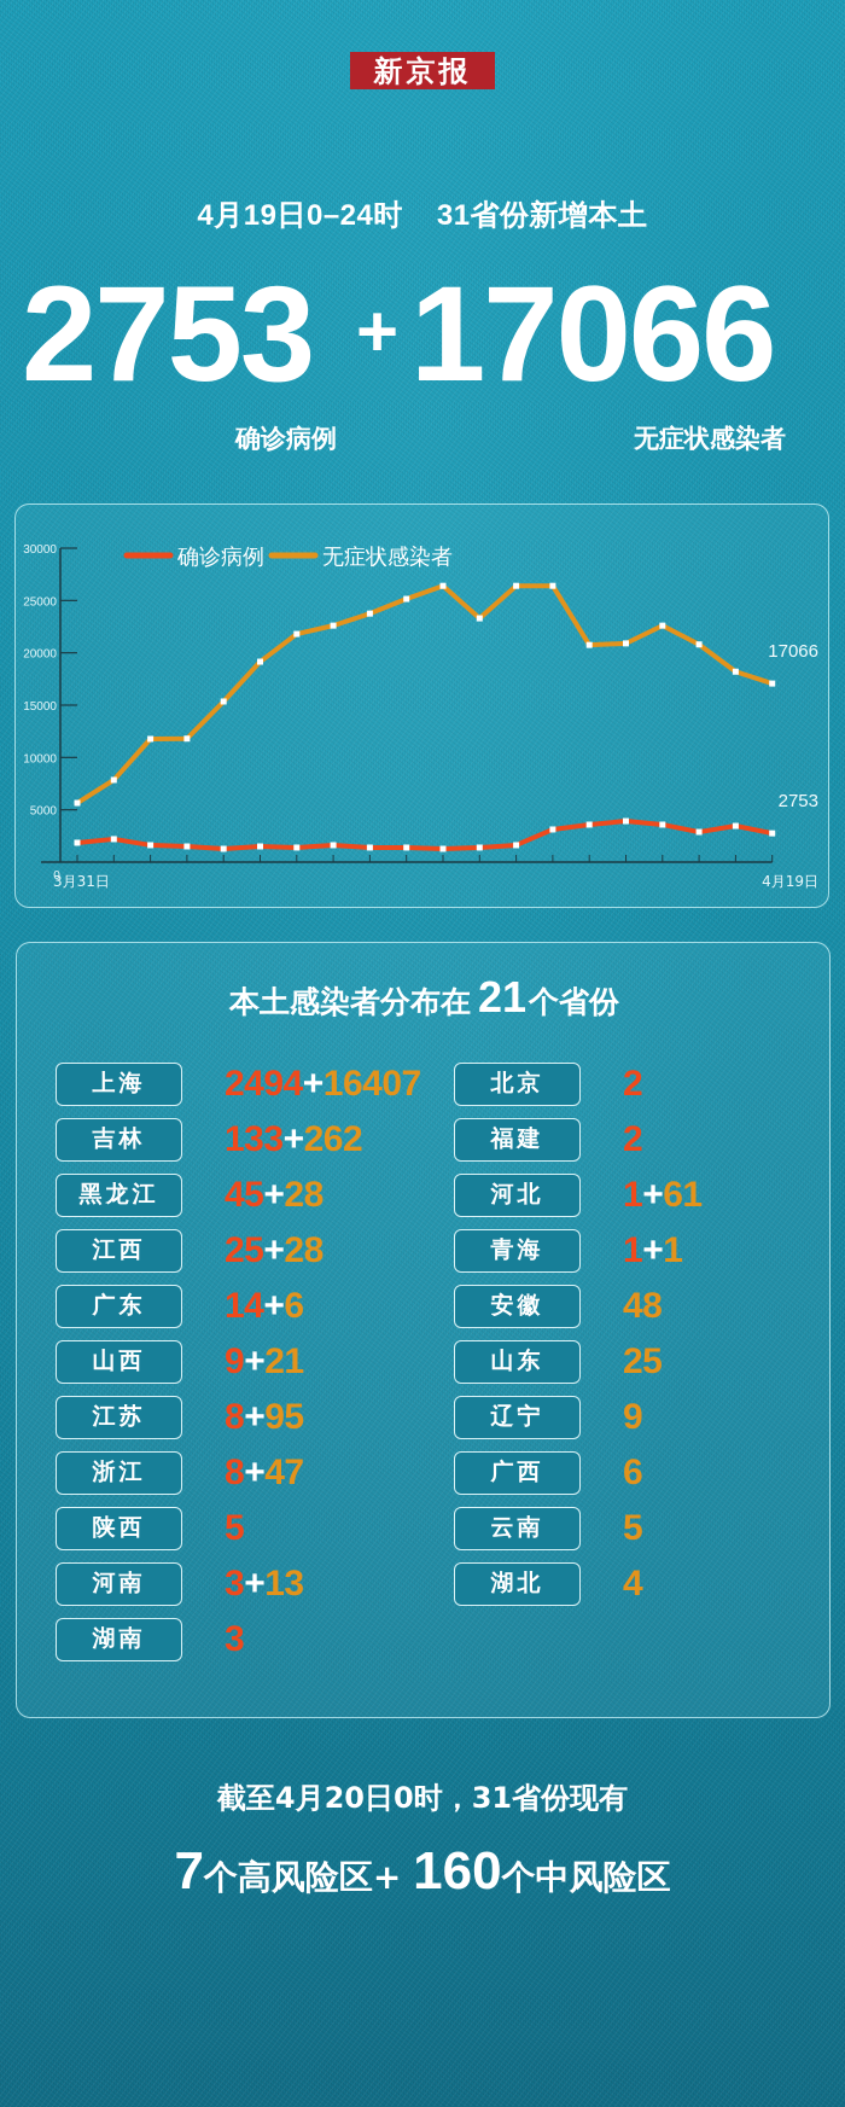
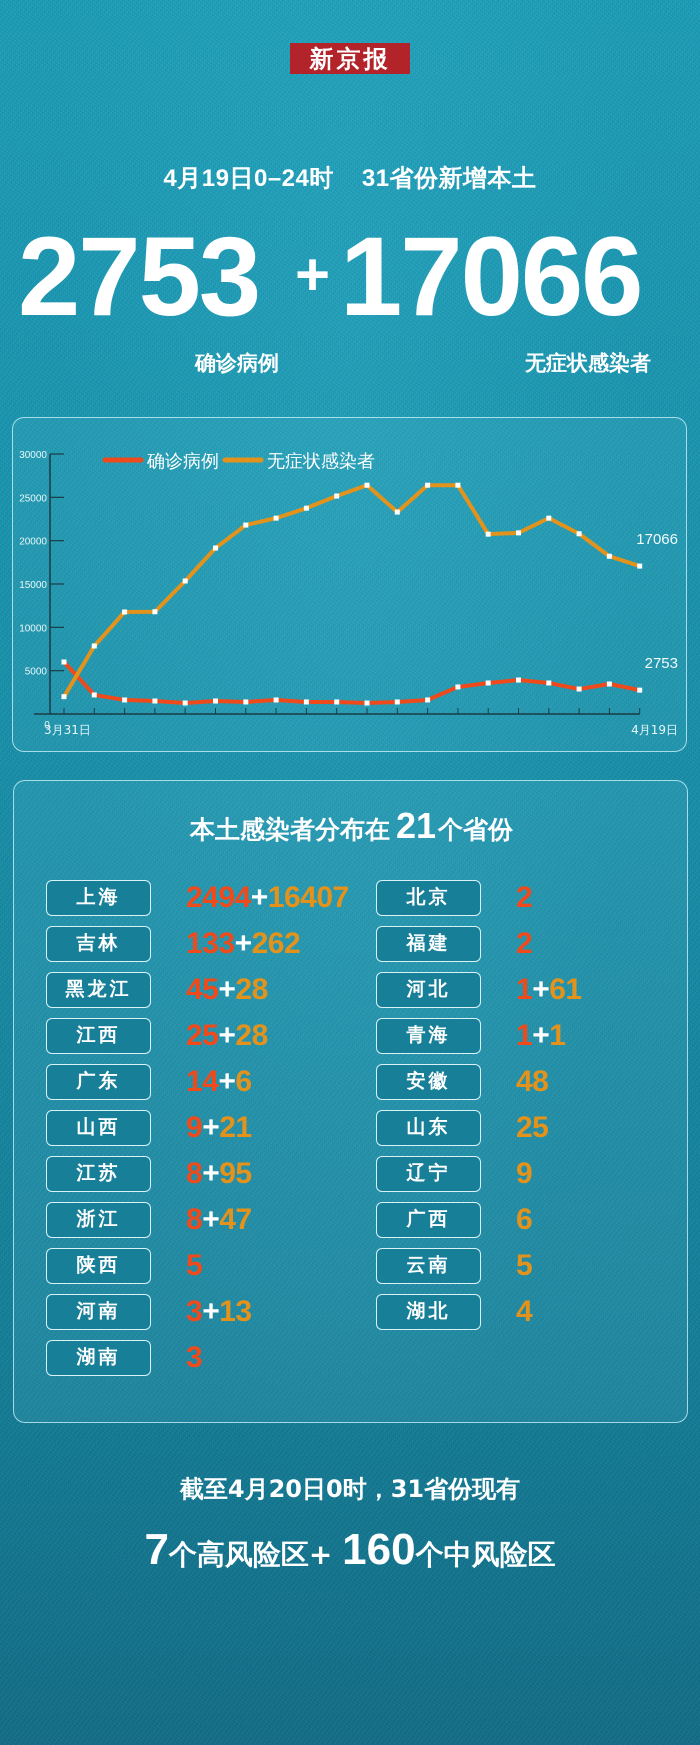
确诊病例/3月31日: 2000 -> 6000
无症状感染者/3月31日: 6000 -> 2000
